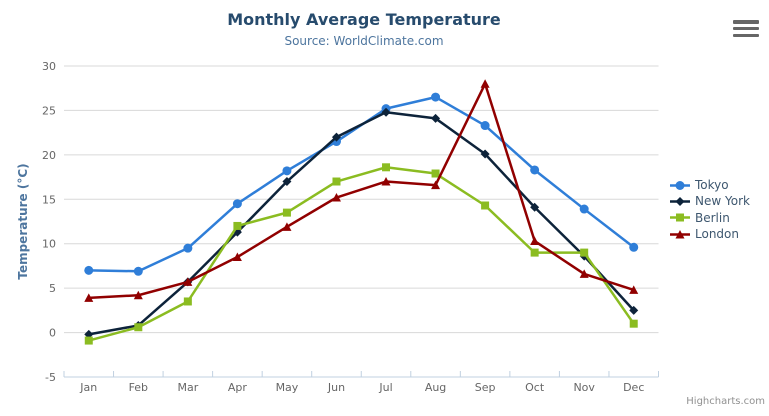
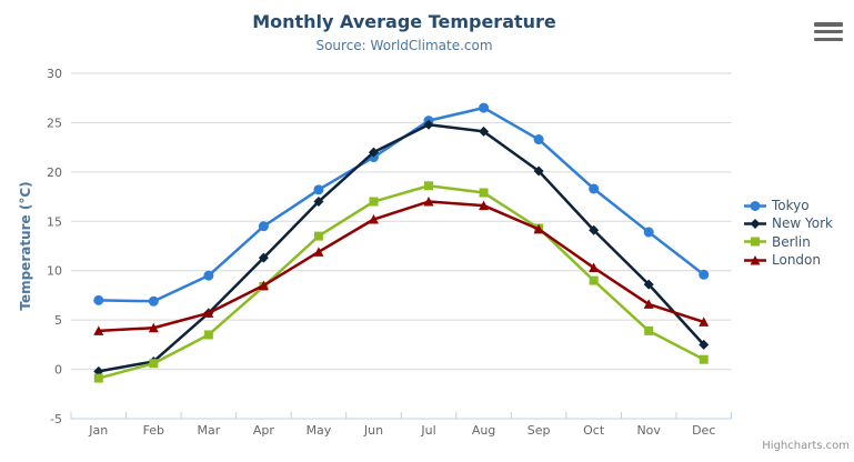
Berlin/Apr: 12 -> 8
London/Sep: 28 -> 14
Berlin/Nov: 9 -> 4
